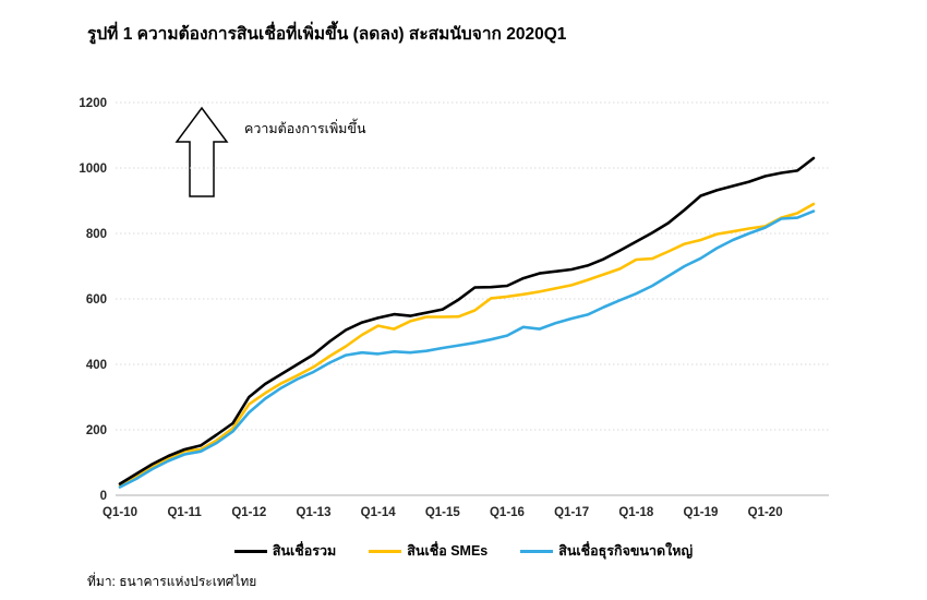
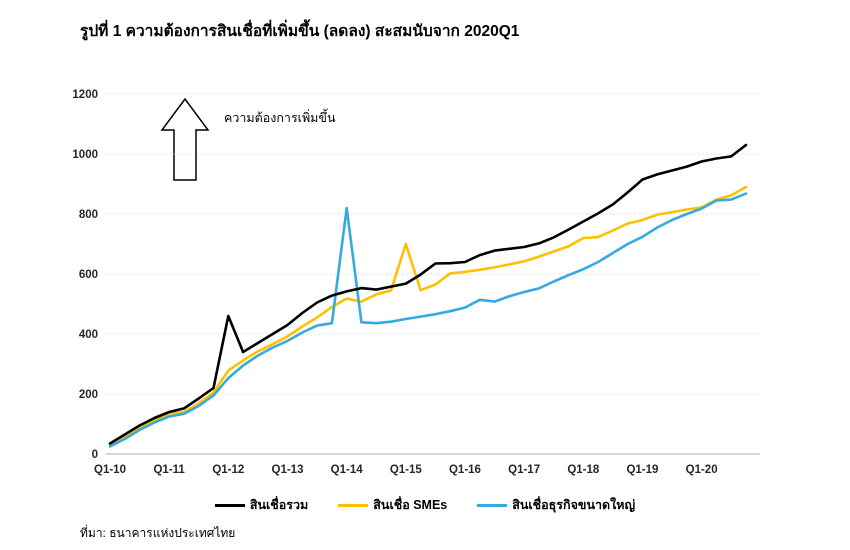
สินเชื่อรวม/Q1-12: 300 -> 460
สินเชื่อธุรกิจขนาดใหญ่/Q1-14: 430 -> 820
สินเชื่อ SMEs/Q1-15: 540 -> 700
